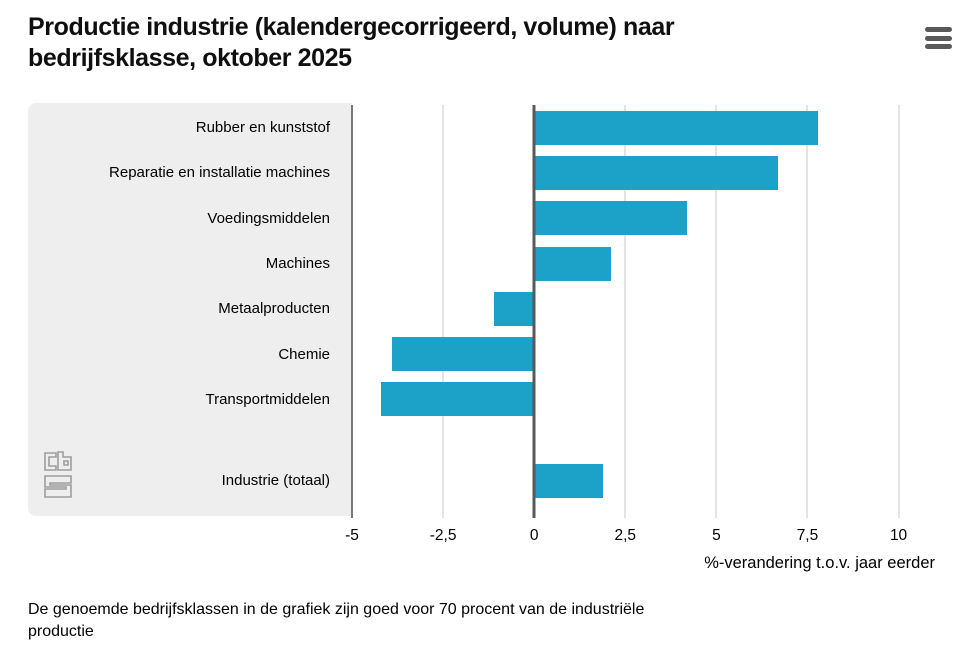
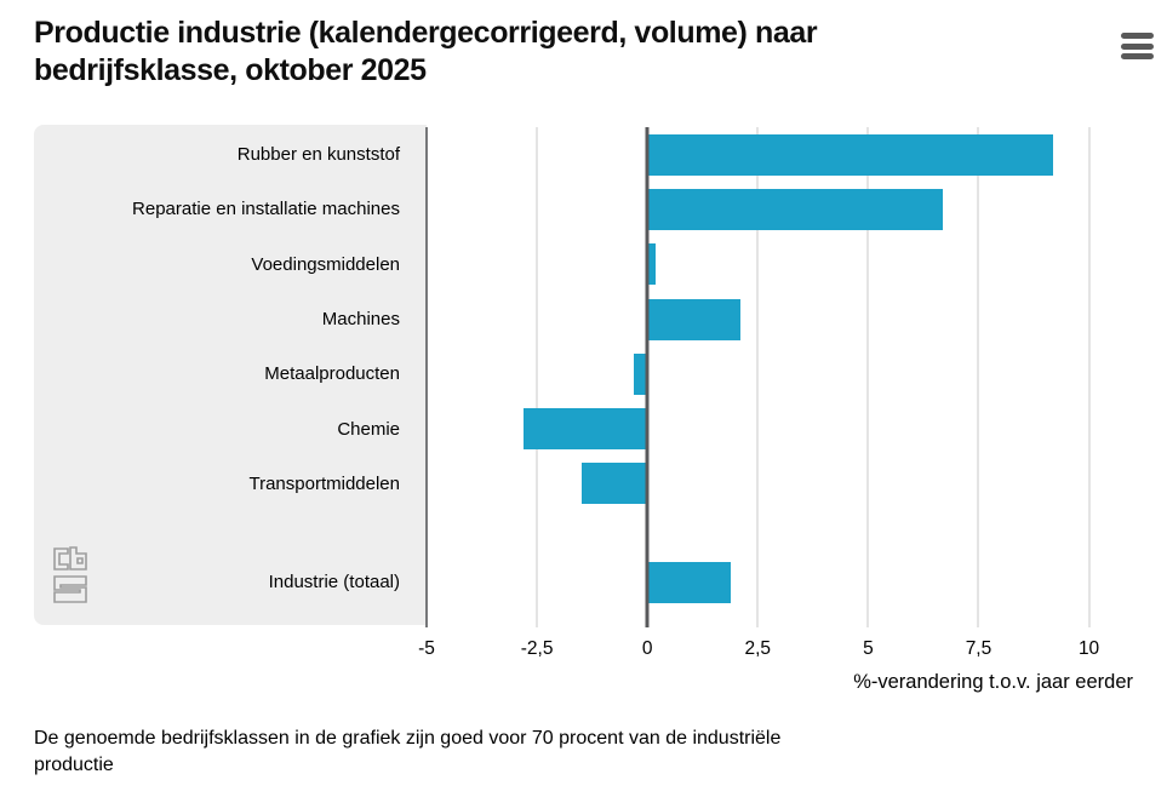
Rubber en kunststof: 7.8 -> 9.2
Voedingsmiddelen: 4.2 -> 0.2
Metaalproducten: -1.1 -> -0.3
Chemie: -3.9 -> -2.8
Transportmiddelen: -4.2 -> -1.5
